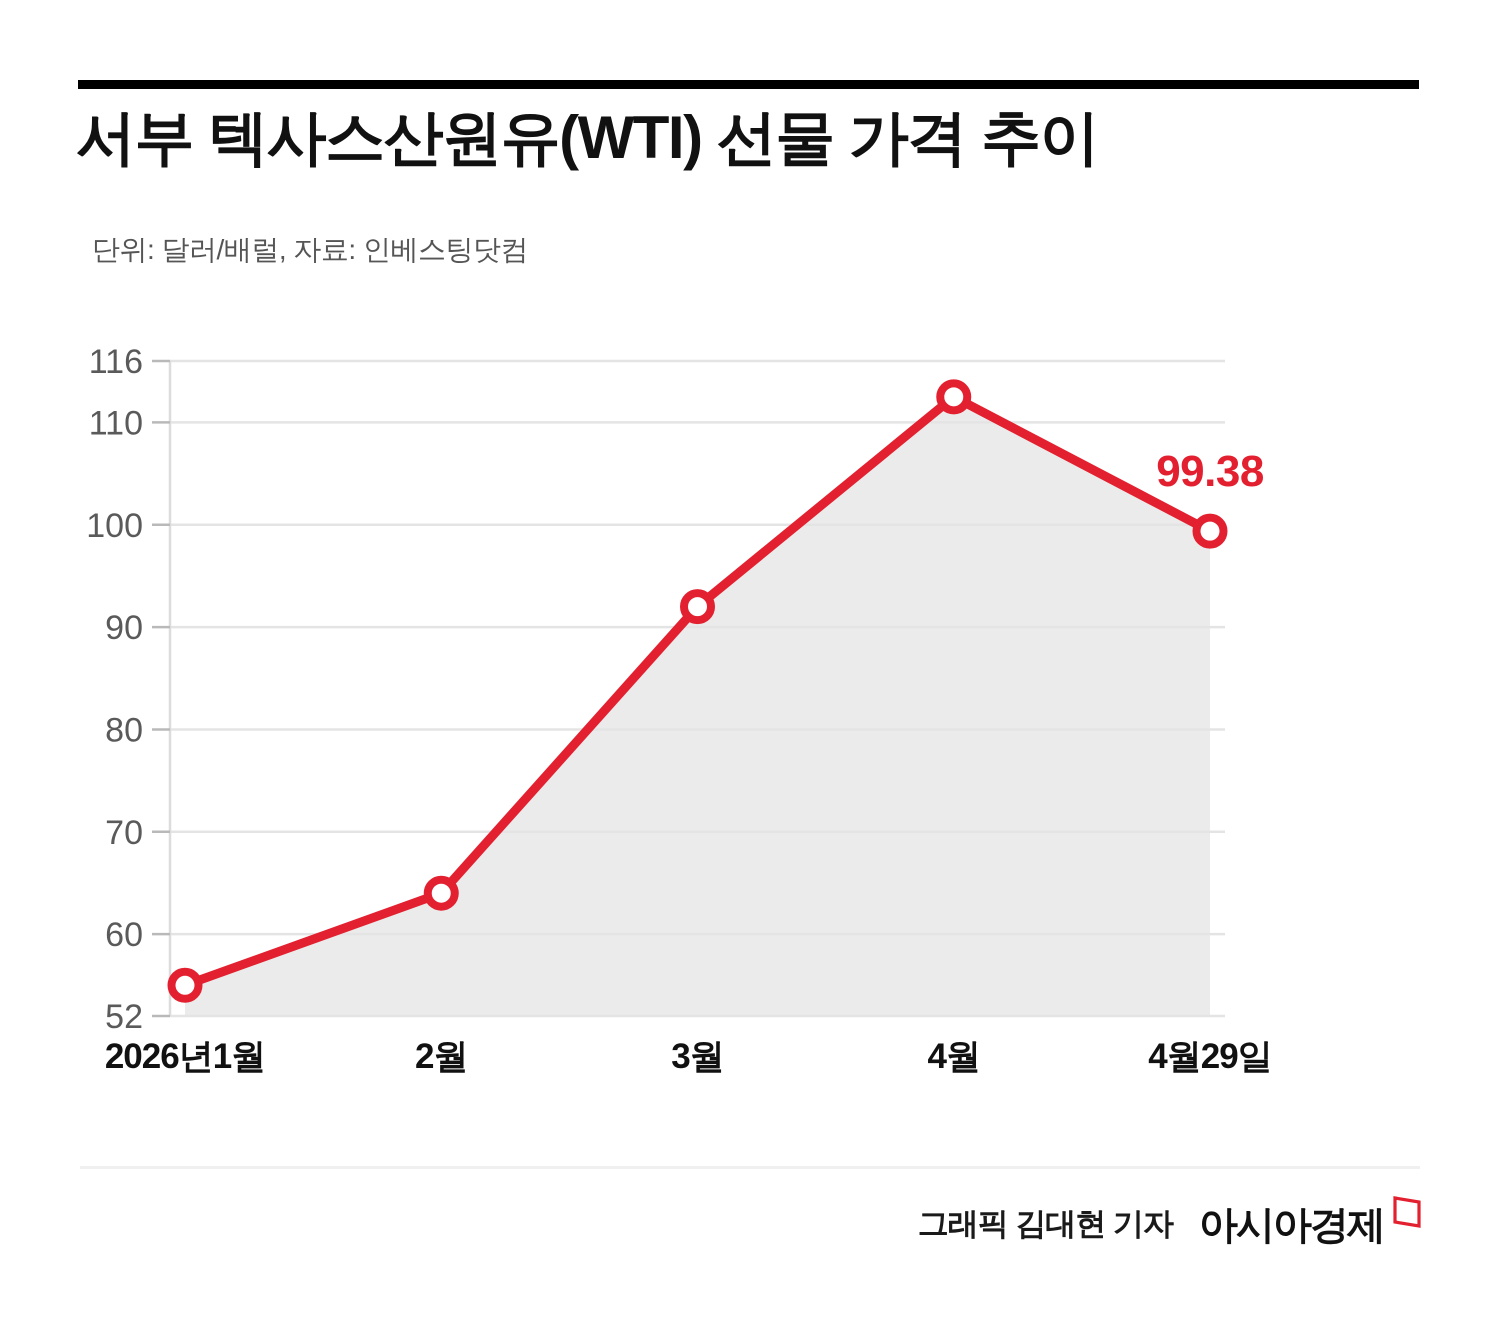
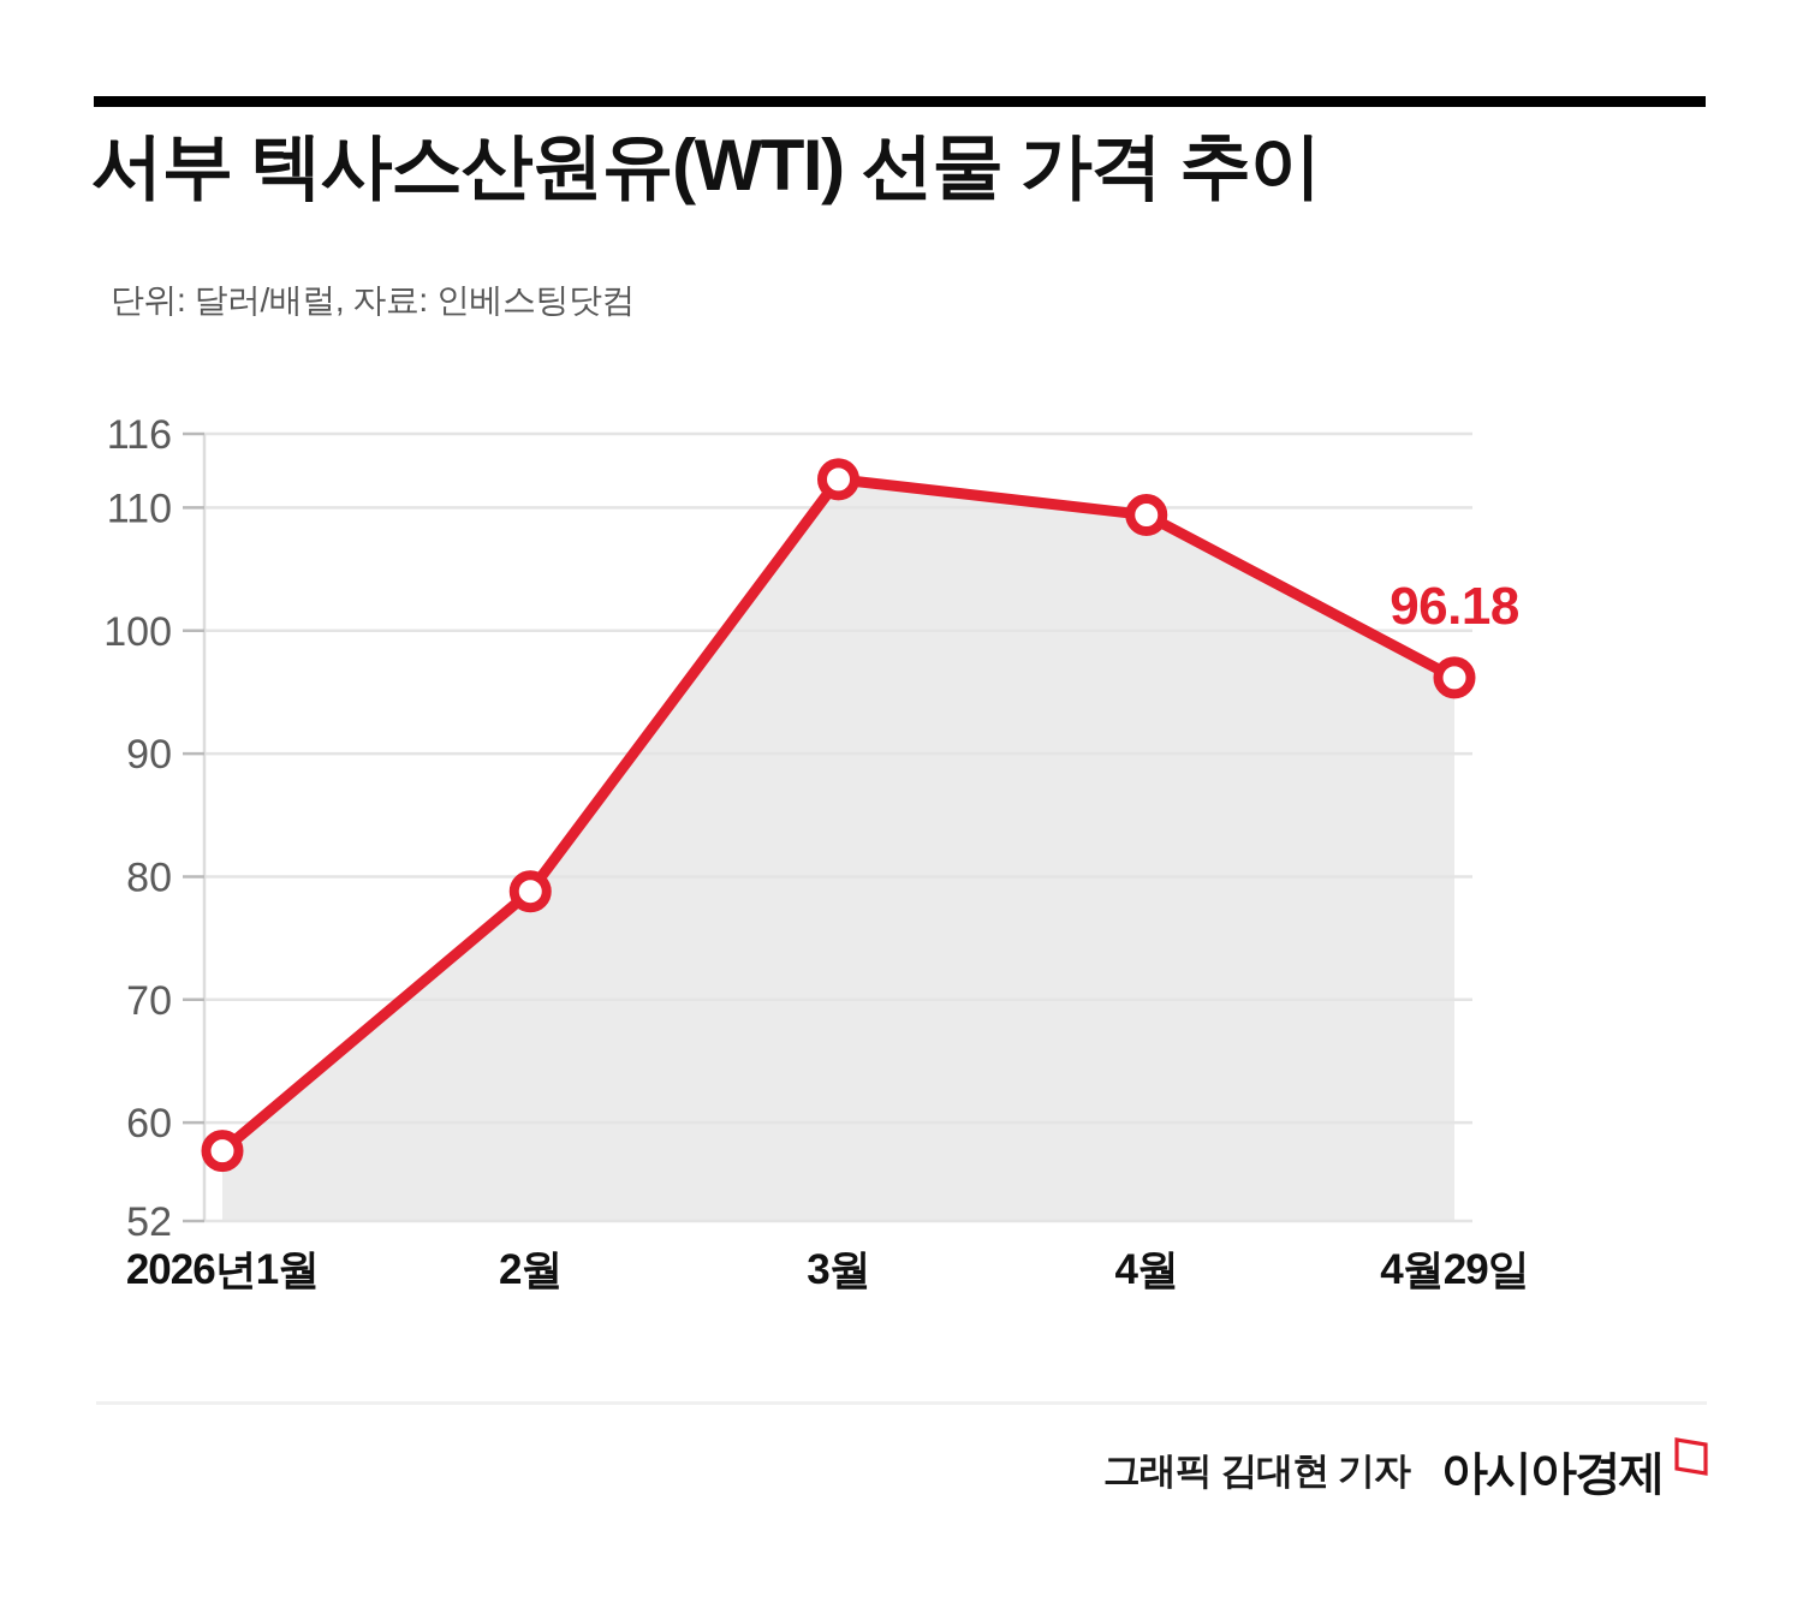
2026년1월: 55.0 -> 57.7
2월: 64.0 -> 78.8
3월: 92.0 -> 112.3
4월: 112.5 -> 109.4
4월29일: 99.38 -> 96.18
